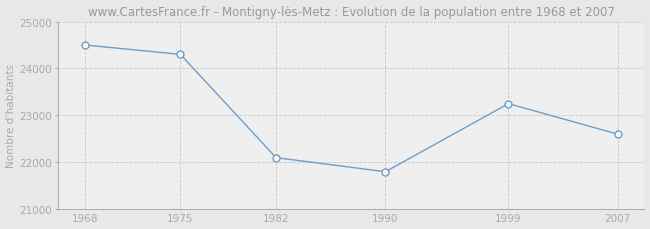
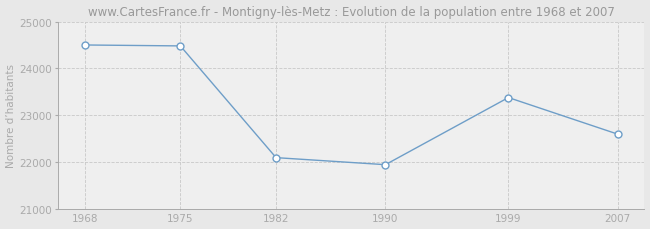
1975: 24300 -> 24480
1990: 21800 -> 21950
1999: 23250 -> 23380
